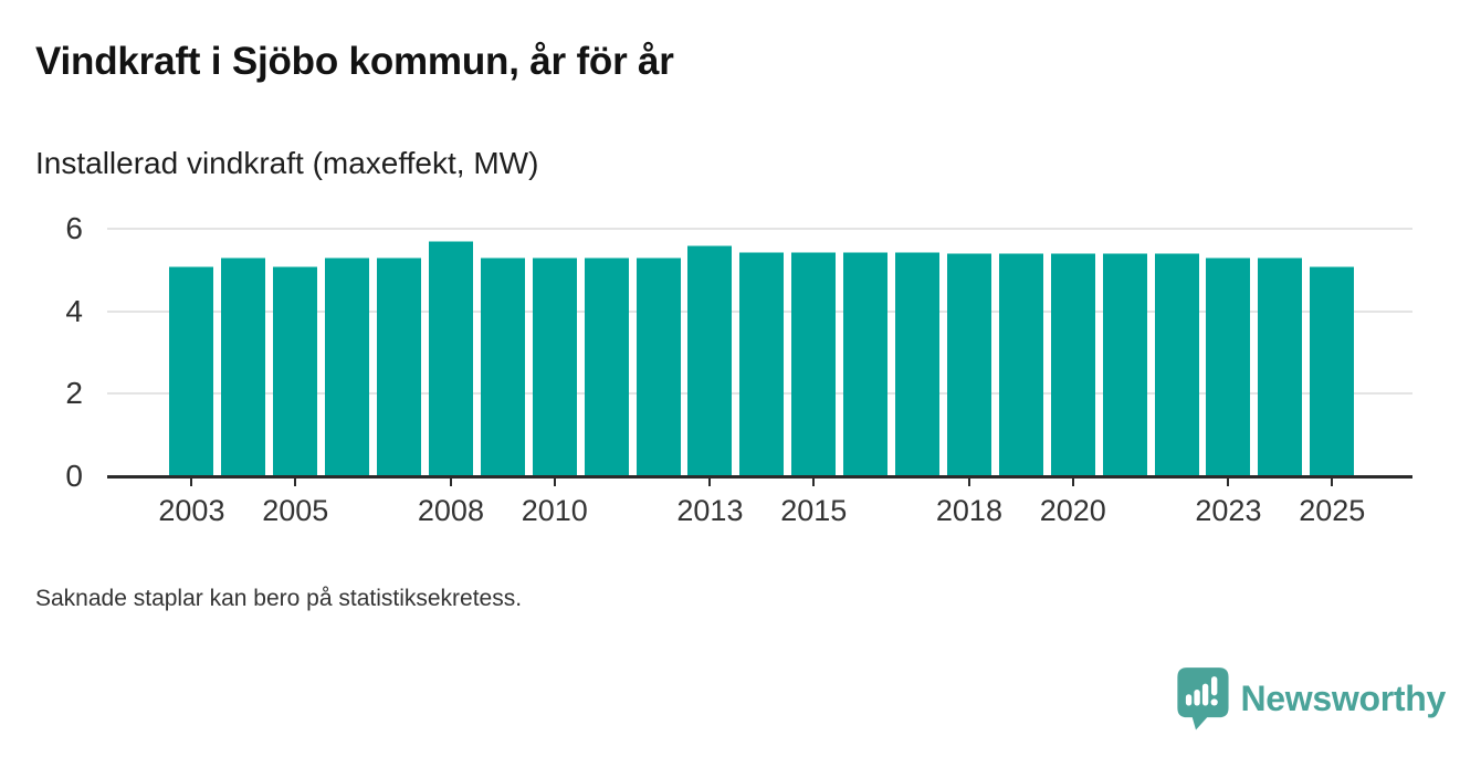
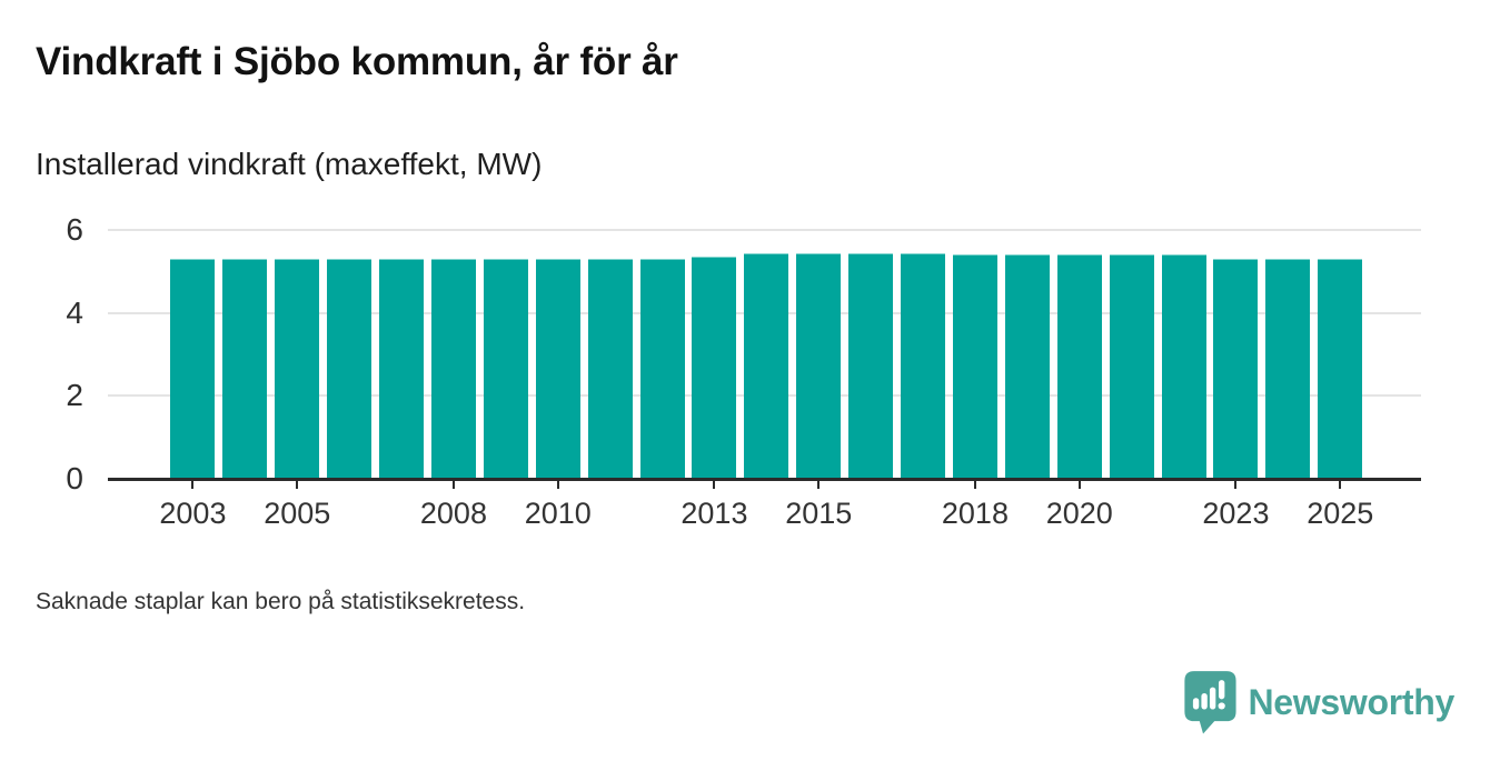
2003: 5.1 -> 5.3
2005: 5.1 -> 5.3
2008: 5.7 -> 5.3
2013: 5.6 -> 5.3
2025: 5.1 -> 5.3
